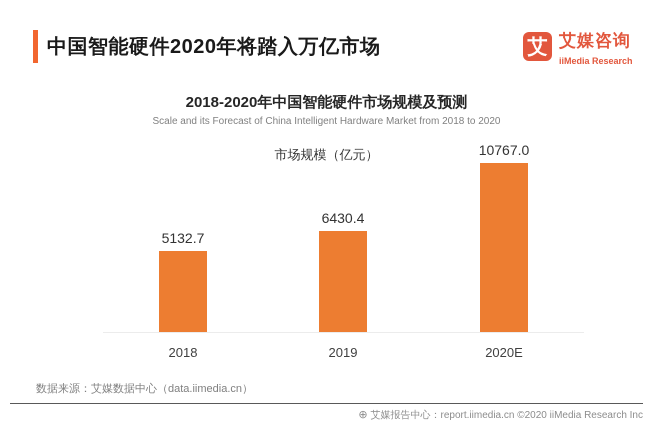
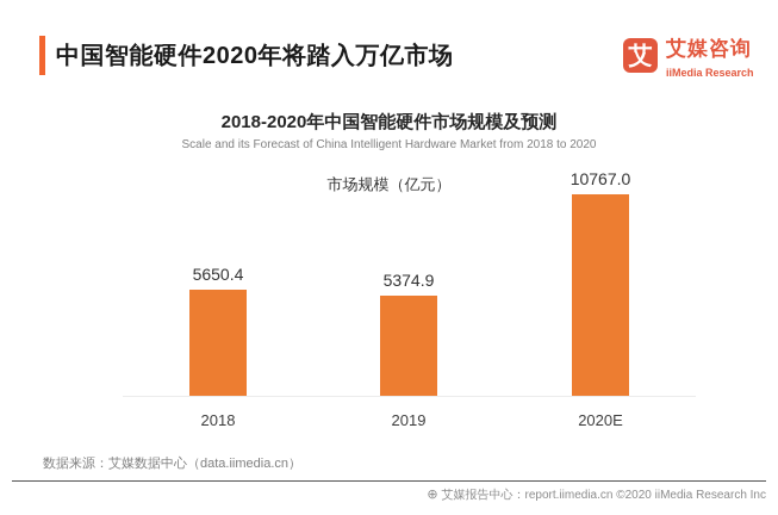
2018: 5132.7 -> 5650.4
2019: 6430.4 -> 5374.9
